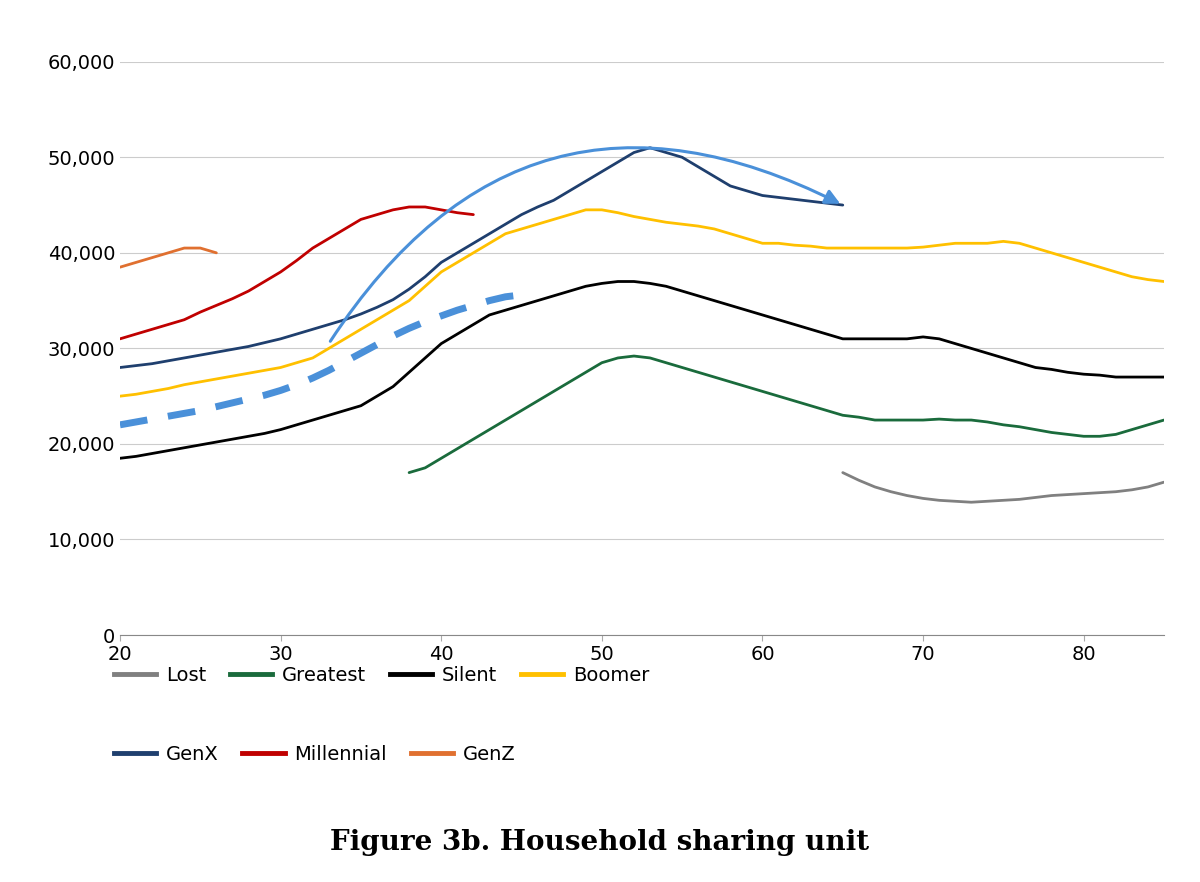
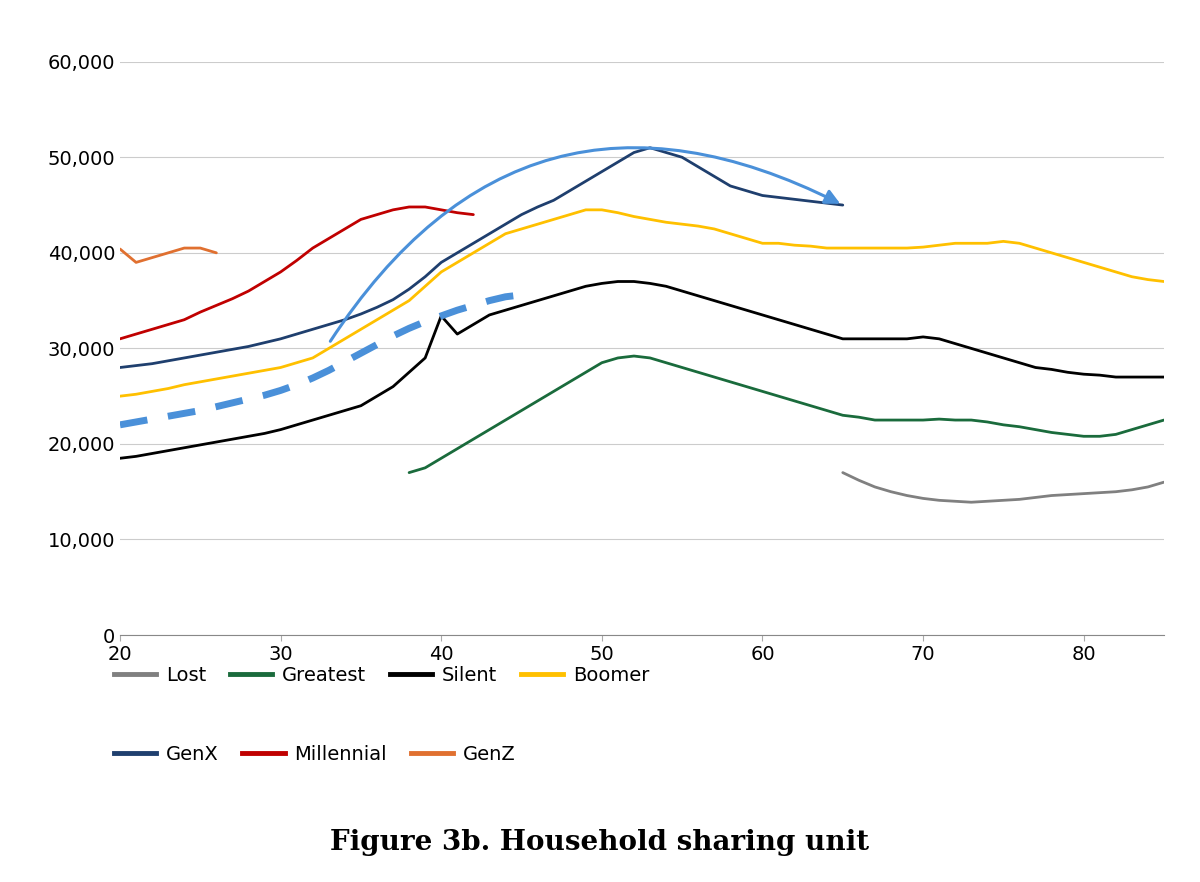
GenZ/20: 38,500 -> 40,400
Silent/40: 30,500 -> 33,400
